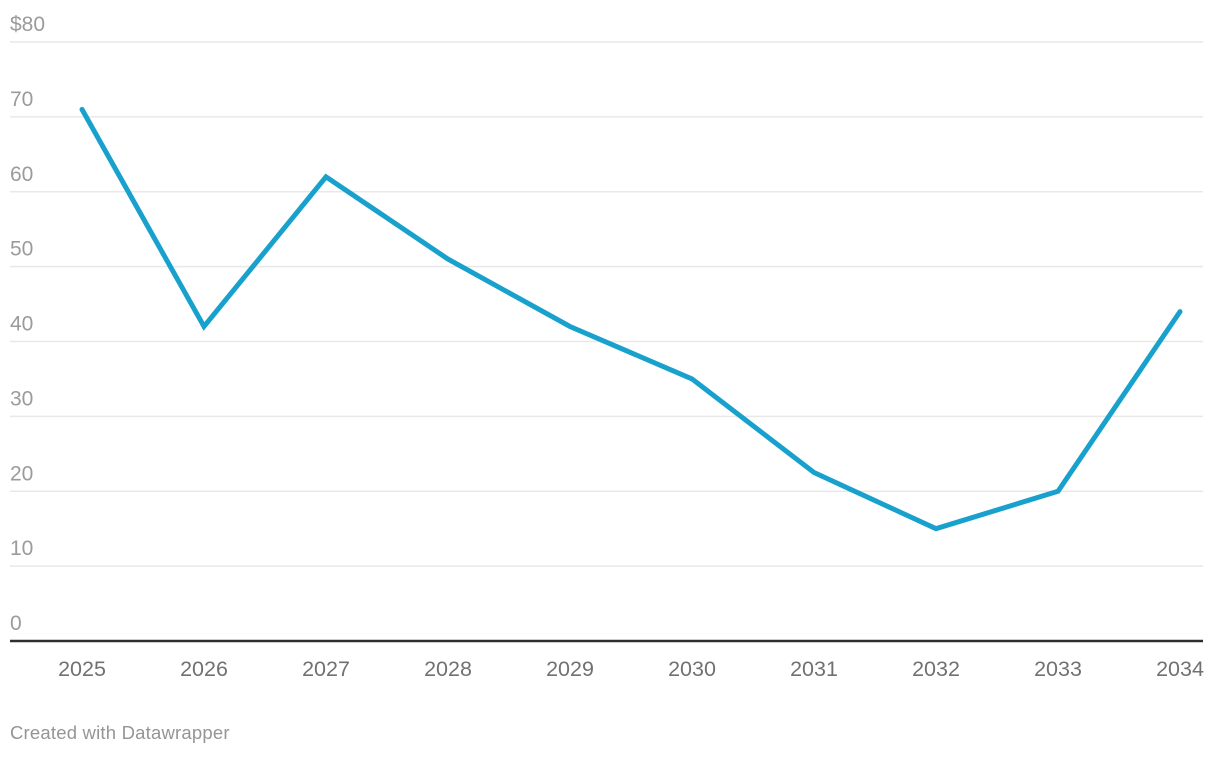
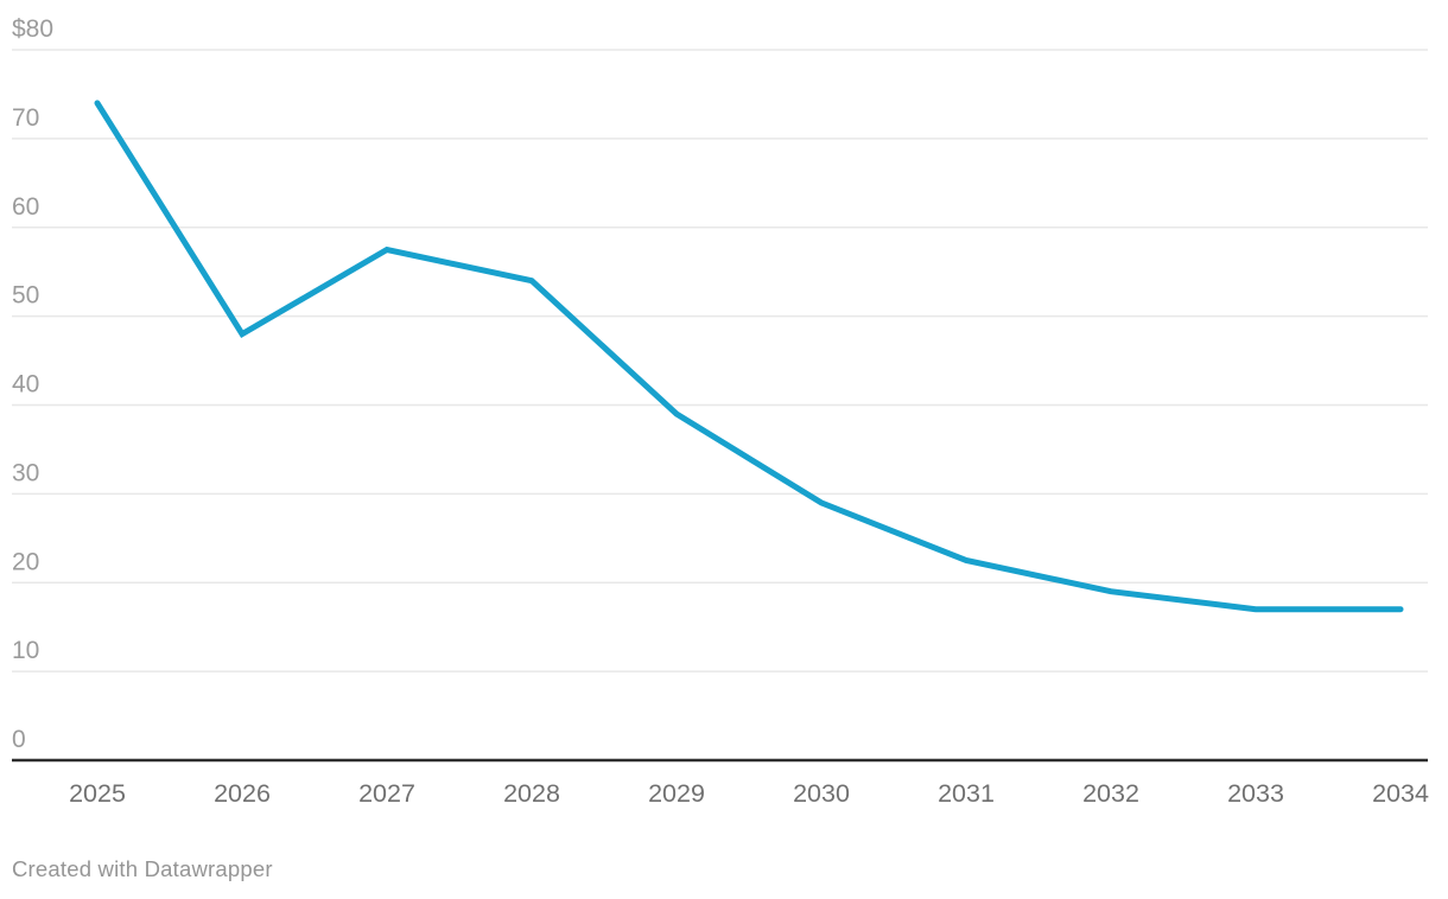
2025: $71 -> $74
2026: $42 -> $48
2027: $62 -> $58
2028: $51 -> $54
2029: $42 -> $39
2030: $35 -> $29
2032: $15 -> $19
2033: $20 -> $17
2034: $44 -> $17
